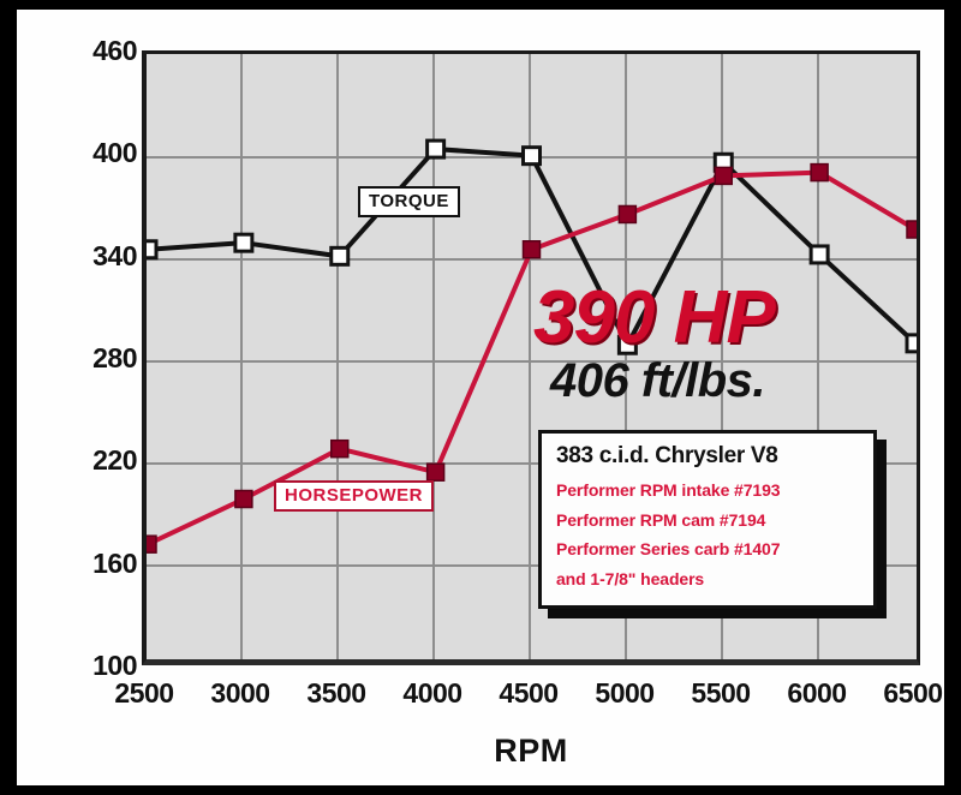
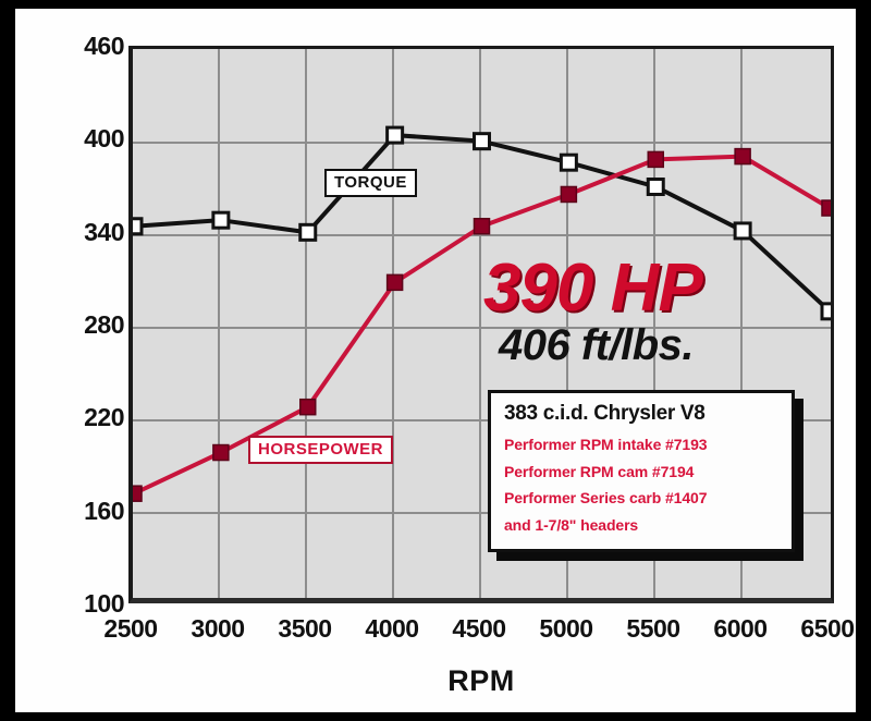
HORSEPOWER/4000: 211 -> 307
TORQUE/5000: 287 -> 386
TORQUE/5500: 396 -> 370
